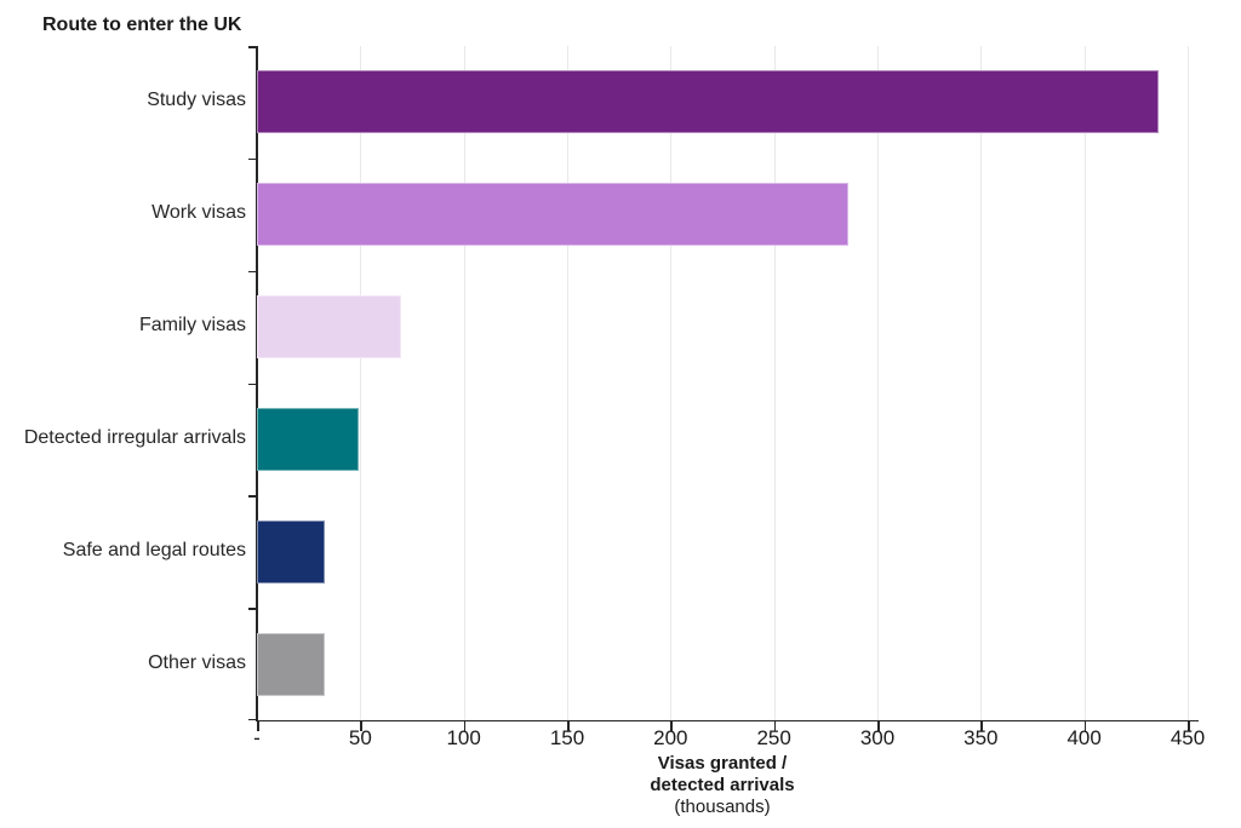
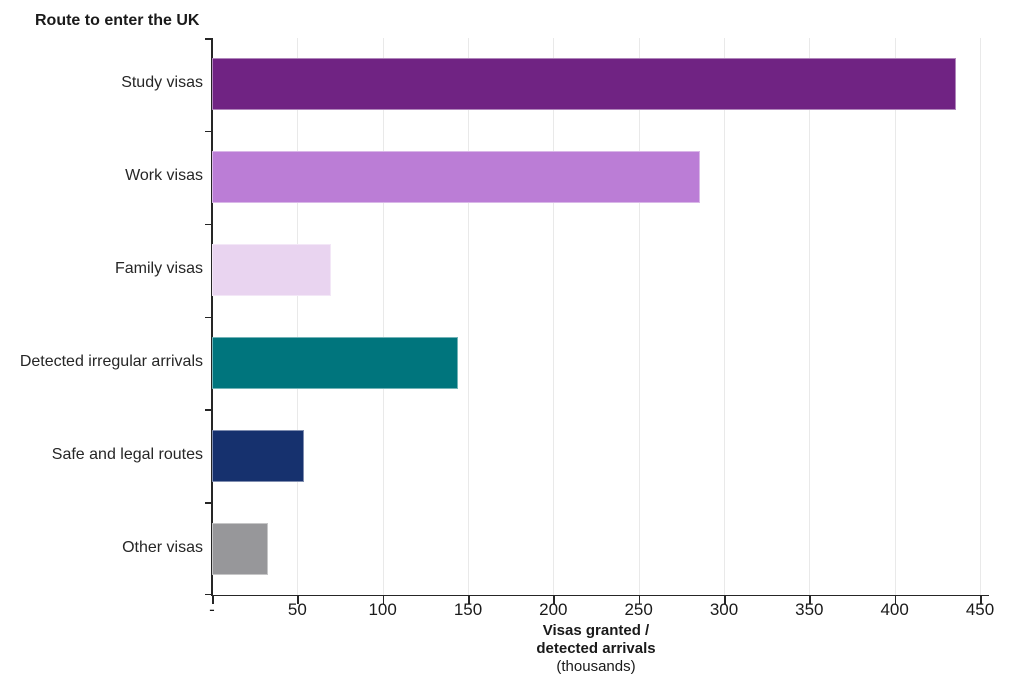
Detected irregular arrivals: 49 -> 144
Safe and legal routes: 33 -> 54
